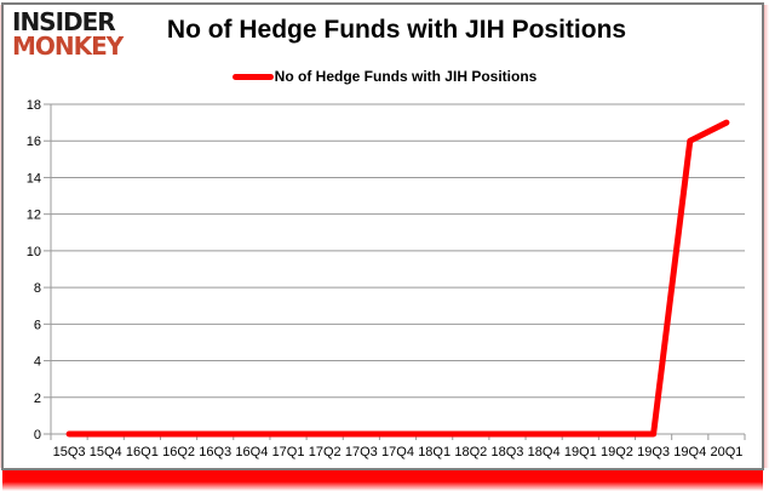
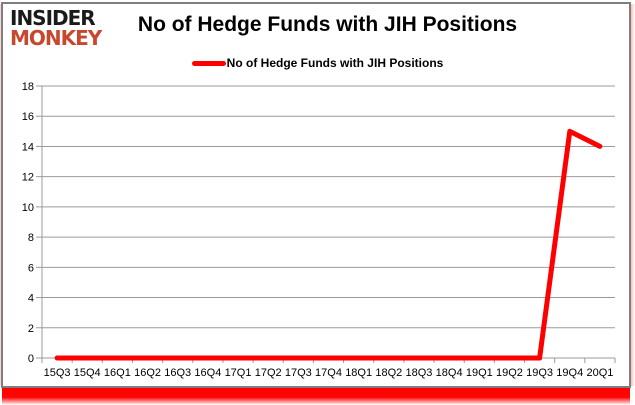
19Q4: 16 -> 15
20Q1: 17 -> 14
